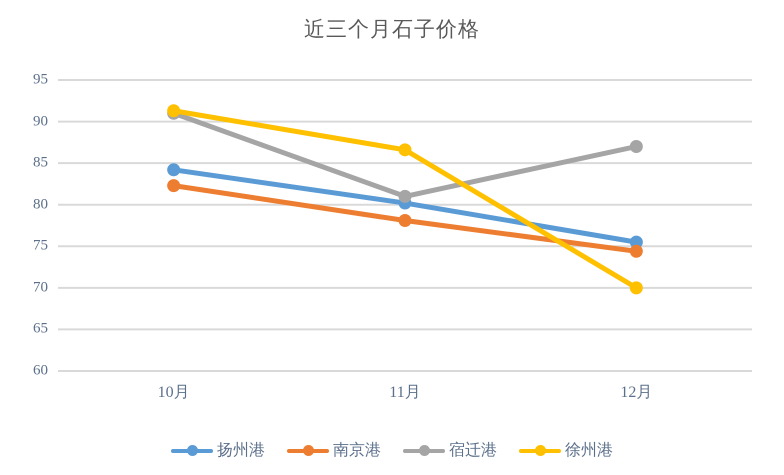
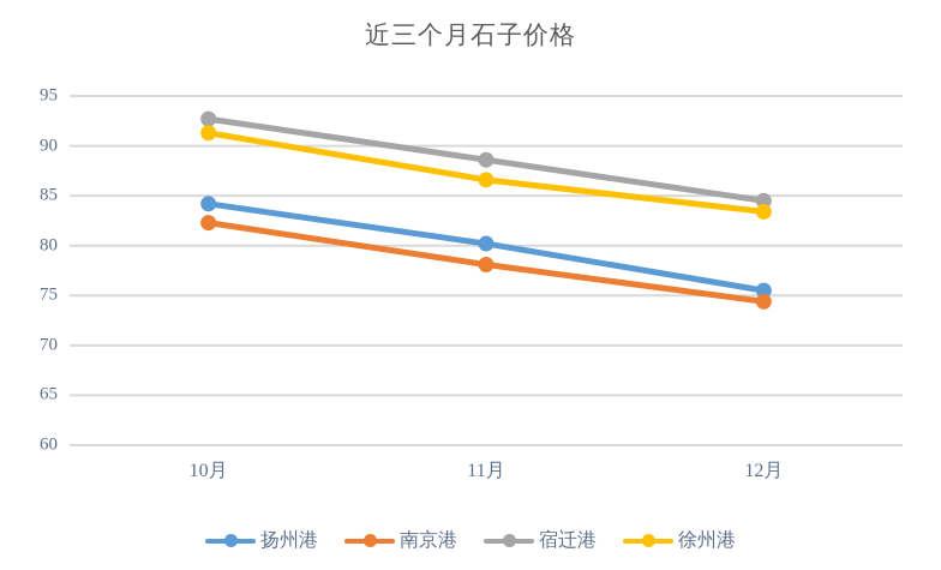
宿迁港/10月: 91 -> 93
宿迁港/11月: 81 -> 89
宿迁港/12月: 87 -> 84
徐州港/12月: 70 -> 83
